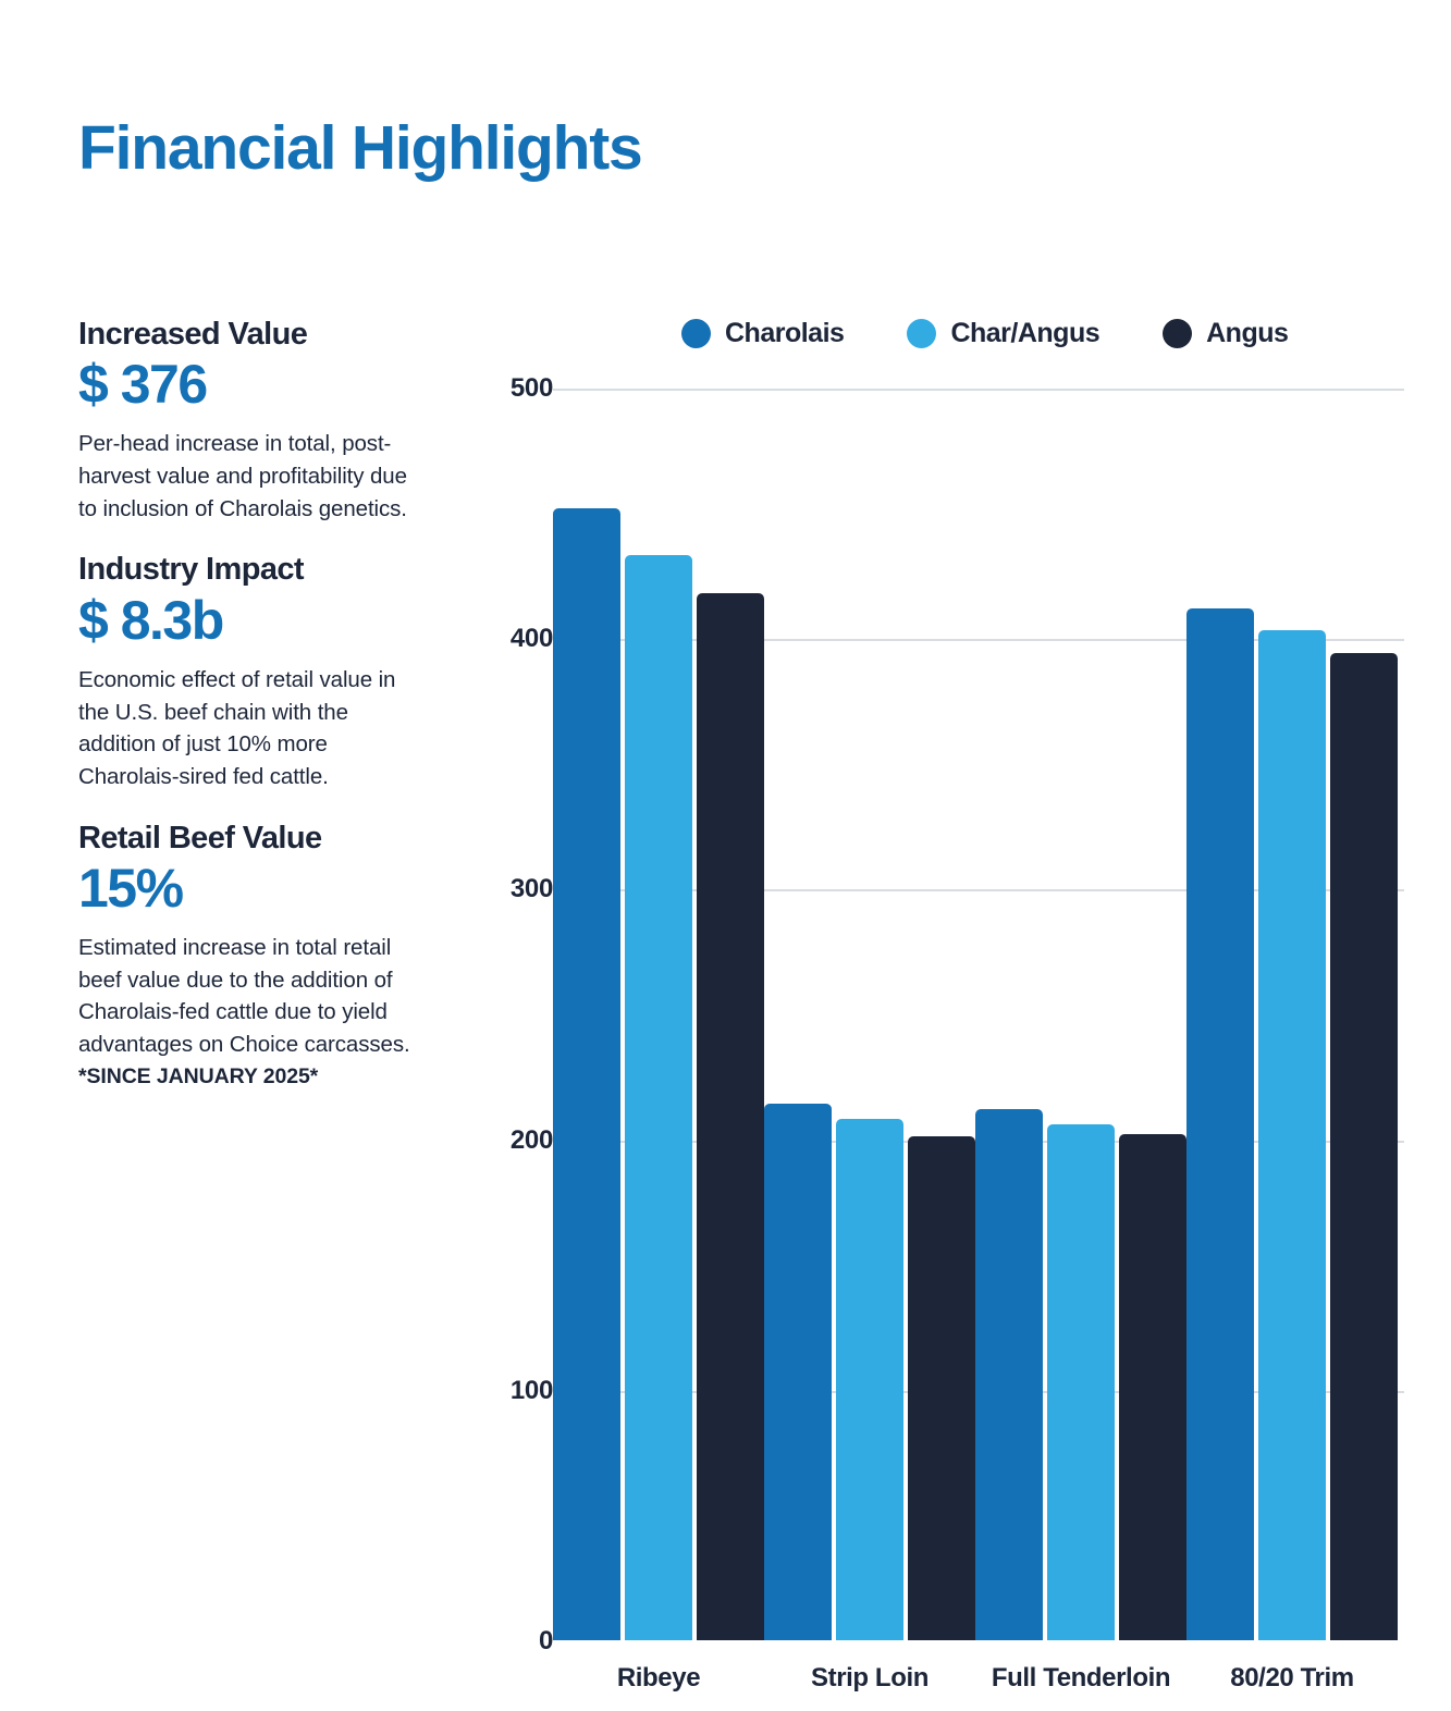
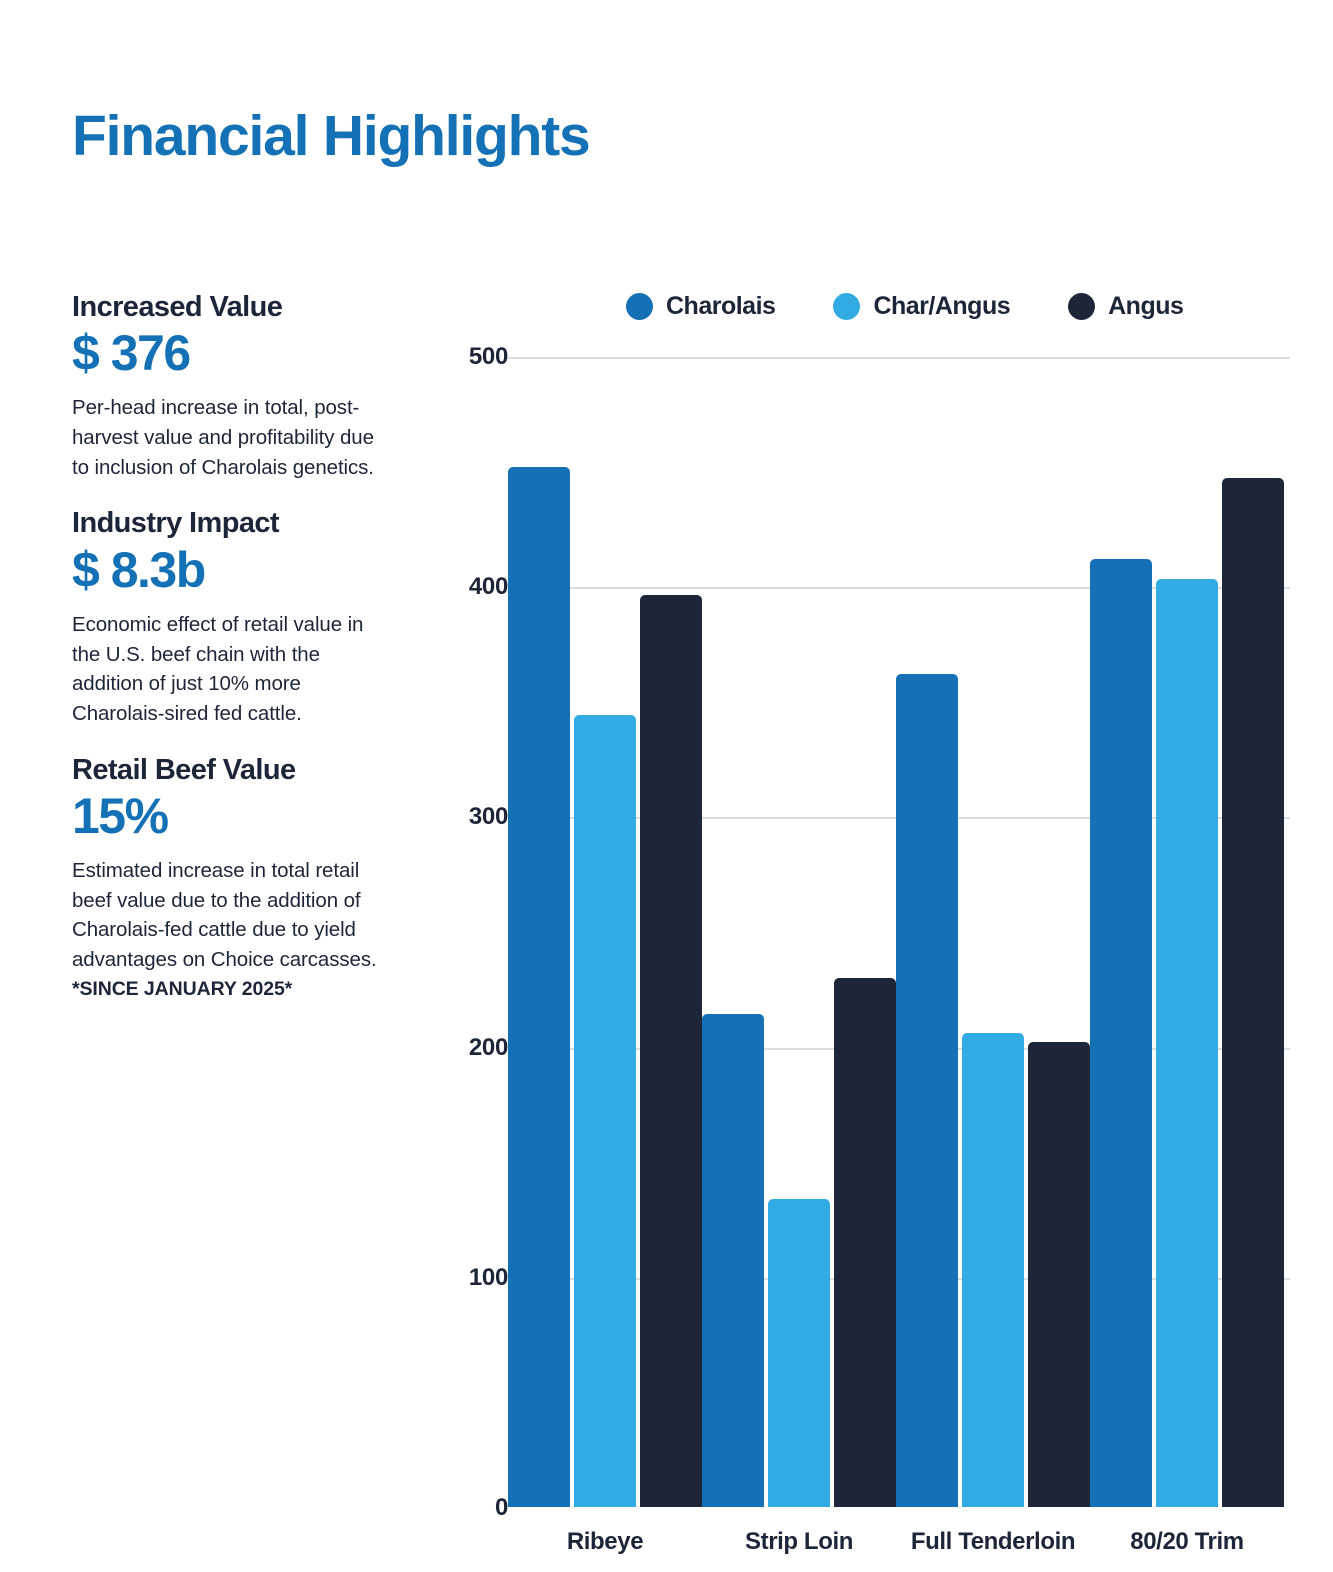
Char/Angus/Ribeye: 433 -> 344
Angus/Ribeye: 418 -> 396
Char/Angus/Strip Loin: 208 -> 134
Angus/Strip Loin: 201 -> 230
Charolais/Full Tenderloin: 212 -> 362
Angus/80/20 Trim: 394 -> 447
